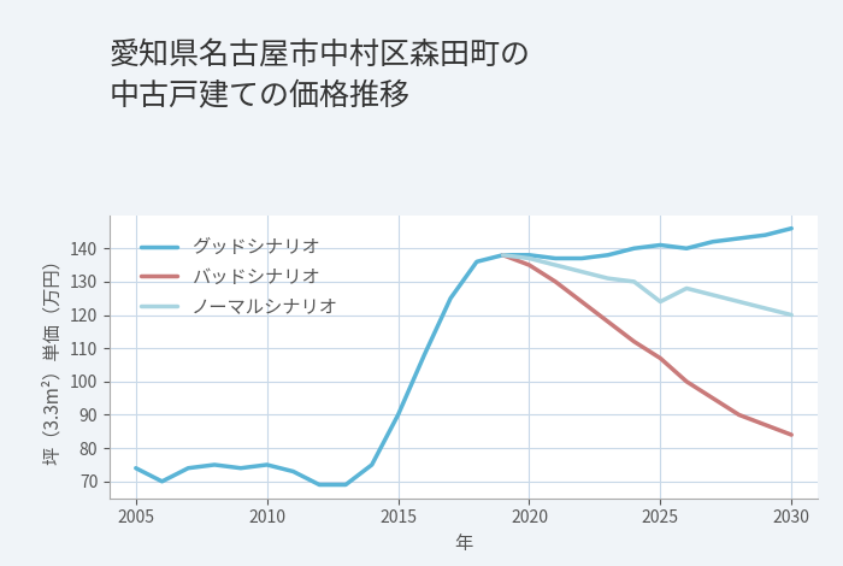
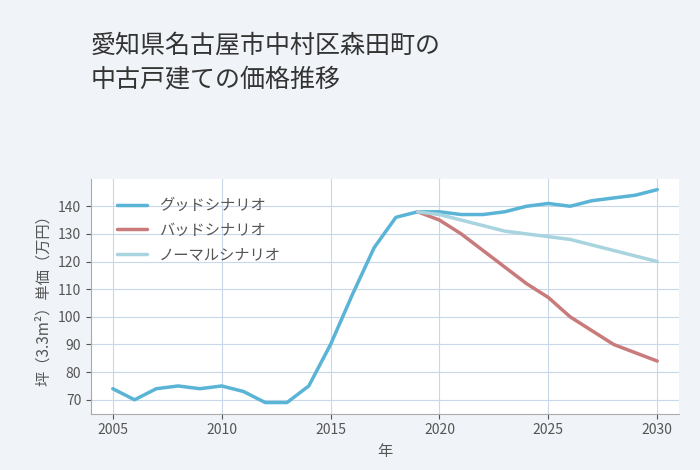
ノーマルシナリオ/2025: 124 -> 129
